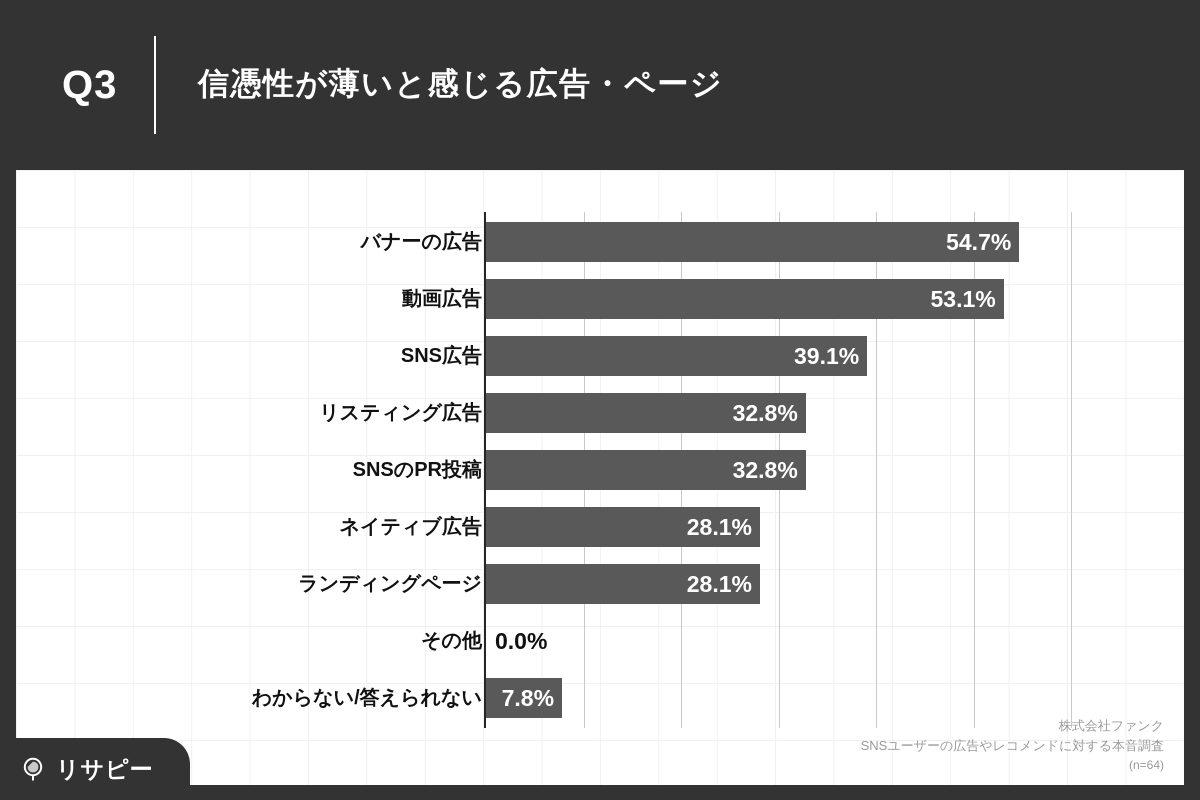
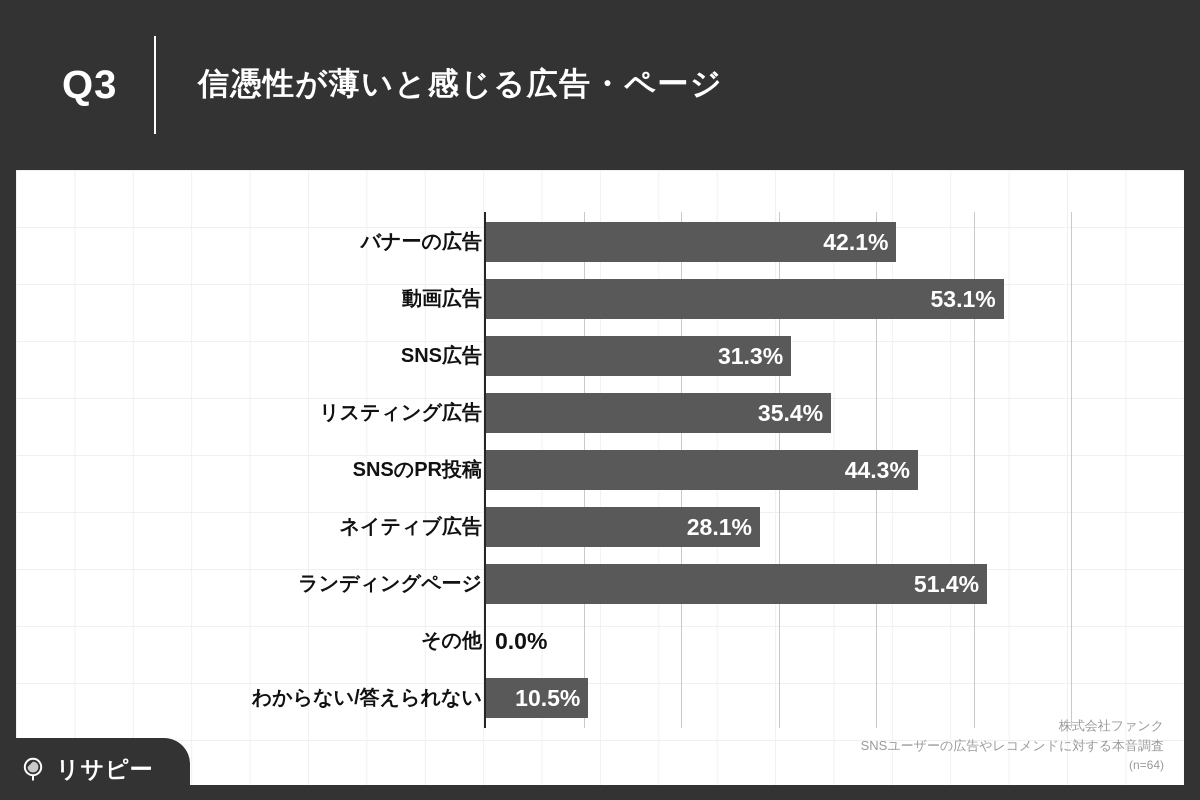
バナーの広告: 54.7% -> 42.1%
SNS広告: 39.1% -> 31.3%
リスティング広告: 32.8% -> 35.4%
SNSのPR投稿: 32.8% -> 44.3%
ランディングページ: 28.1% -> 51.4%
わからない/答えられない: 7.8% -> 10.5%
